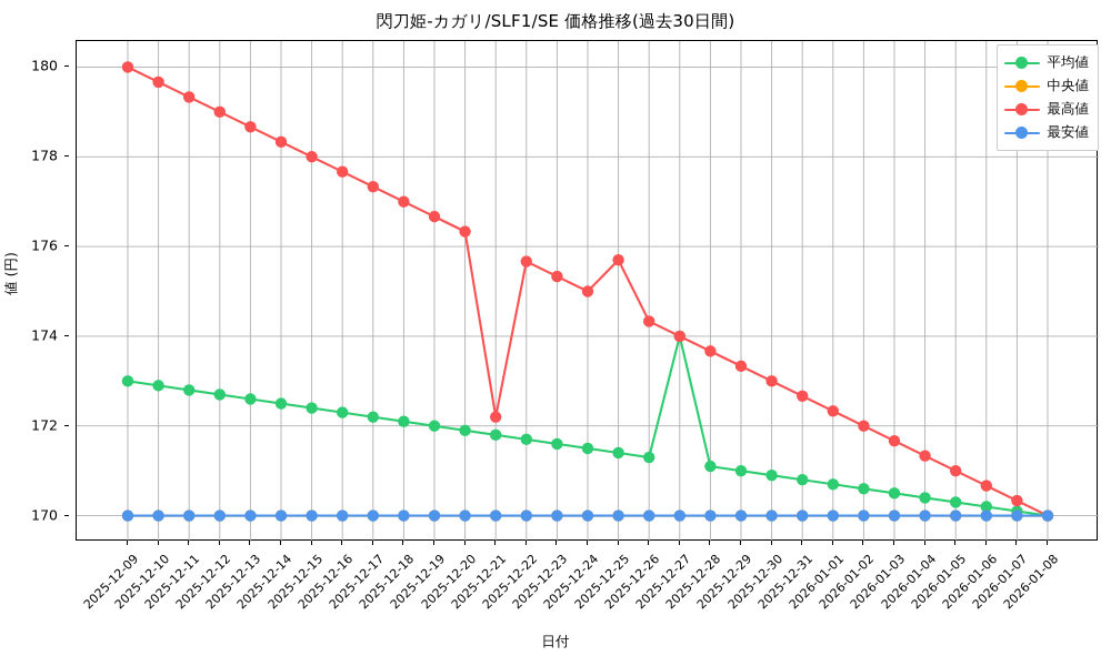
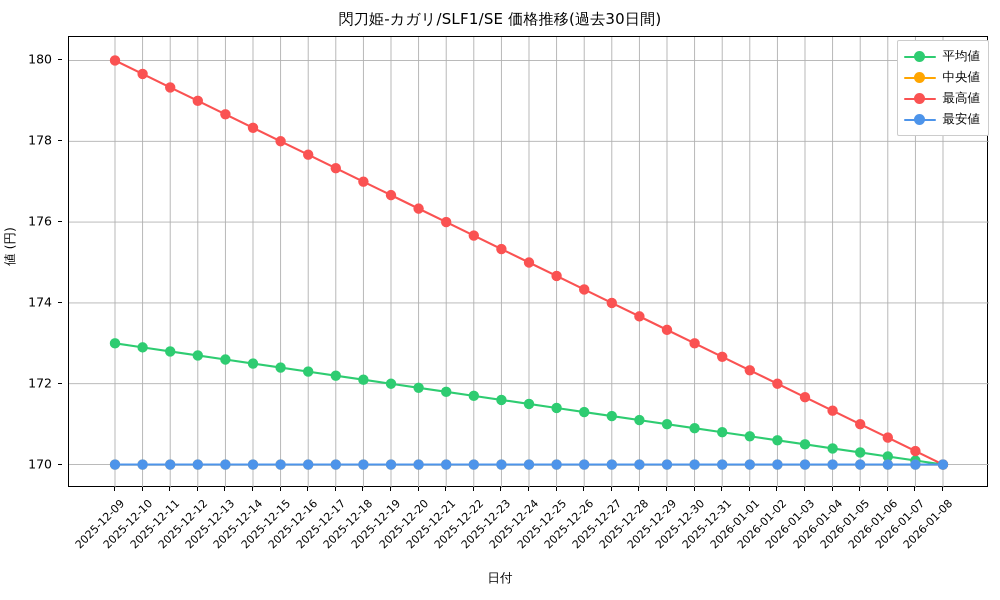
最高値/2025-12-21: 172.2 -> 176.0
最高値/2025-12-25: 175.7 -> 174.7
平均値/2025-12-27: 174.0 -> 171.2
